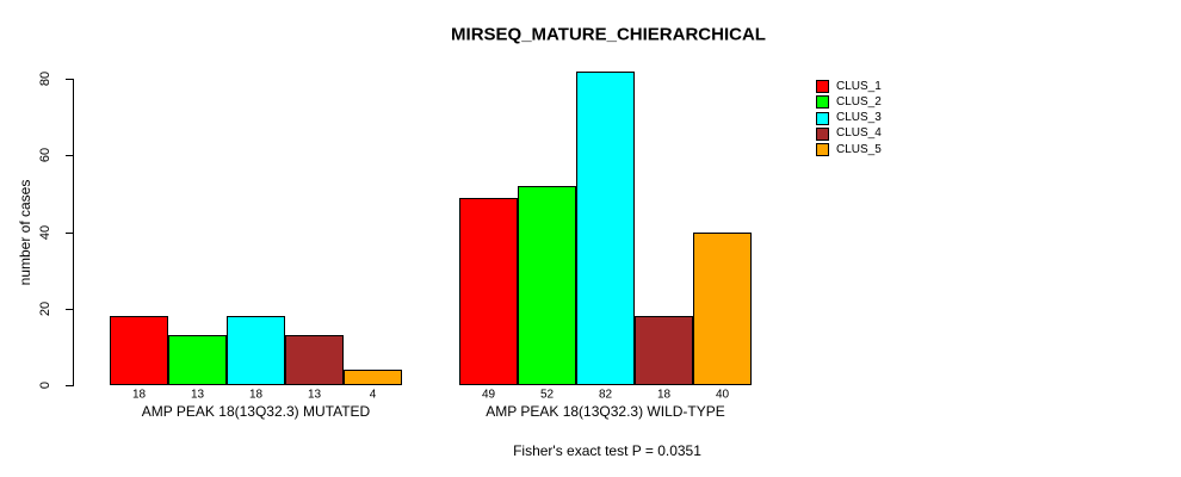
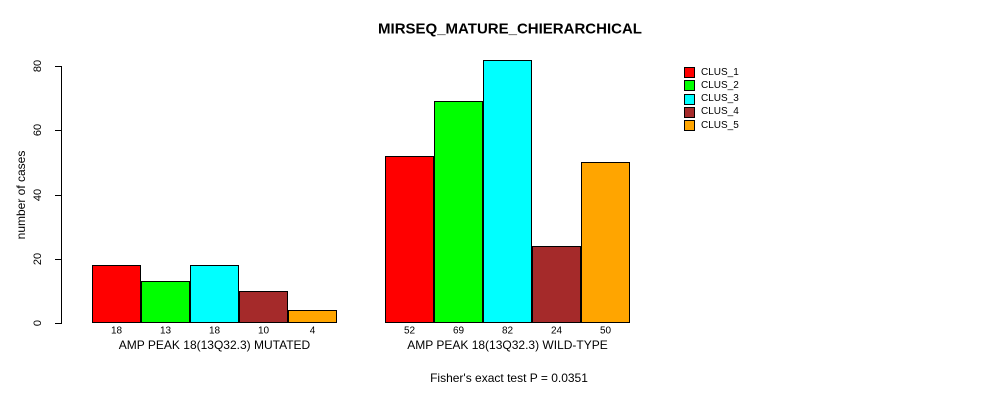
CLUS_4/AMP PEAK 18(13Q32.3) MUTATED: 13 -> 10
CLUS_1/AMP PEAK 18(13Q32.3) WILD-TYPE: 49 -> 52
CLUS_2/AMP PEAK 18(13Q32.3) WILD-TYPE: 52 -> 69
CLUS_4/AMP PEAK 18(13Q32.3) WILD-TYPE: 18 -> 24
CLUS_5/AMP PEAK 18(13Q32.3) WILD-TYPE: 40 -> 50
